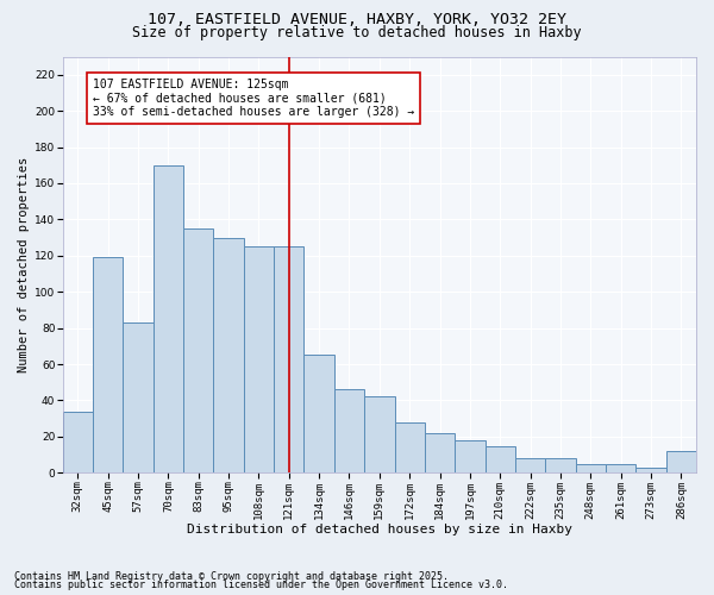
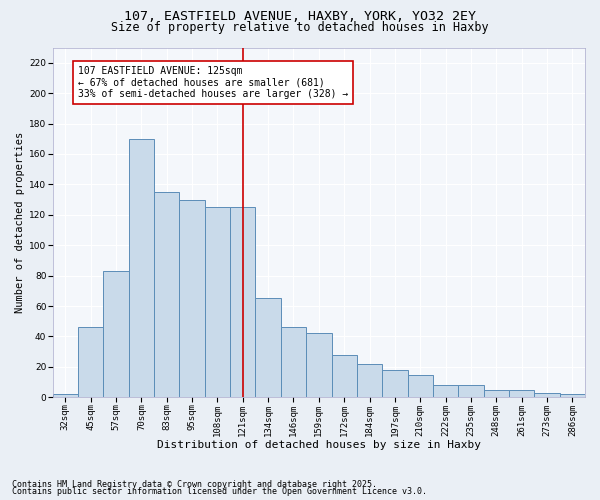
32sqm: 34 -> 2
45sqm: 119 -> 46
286sqm: 12 -> 2
